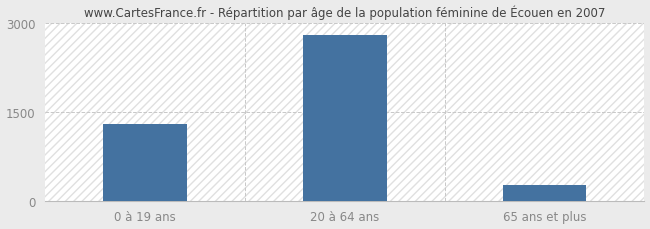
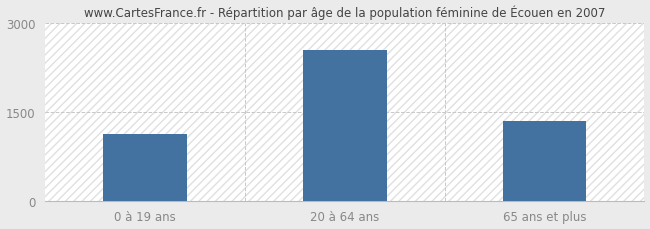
0 à 19 ans: 1300 -> 1120
20 à 64 ans: 2800 -> 2540
65 ans et plus: 270 -> 1340
